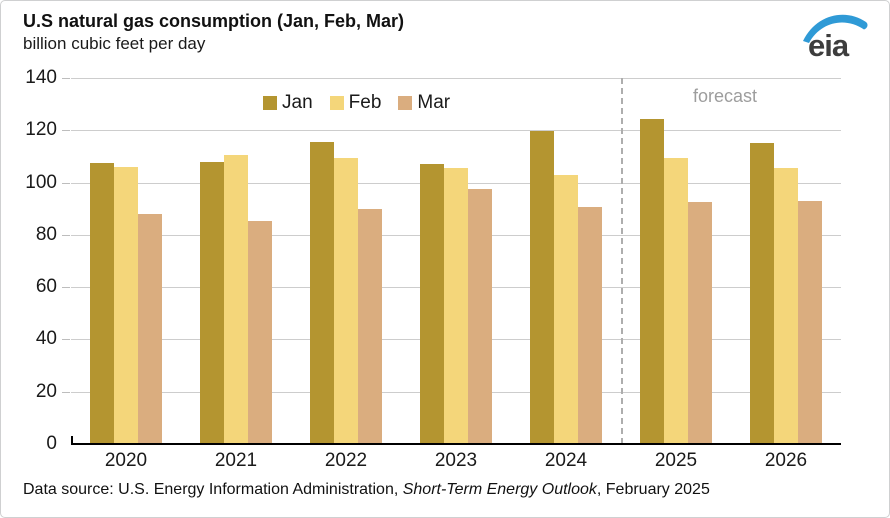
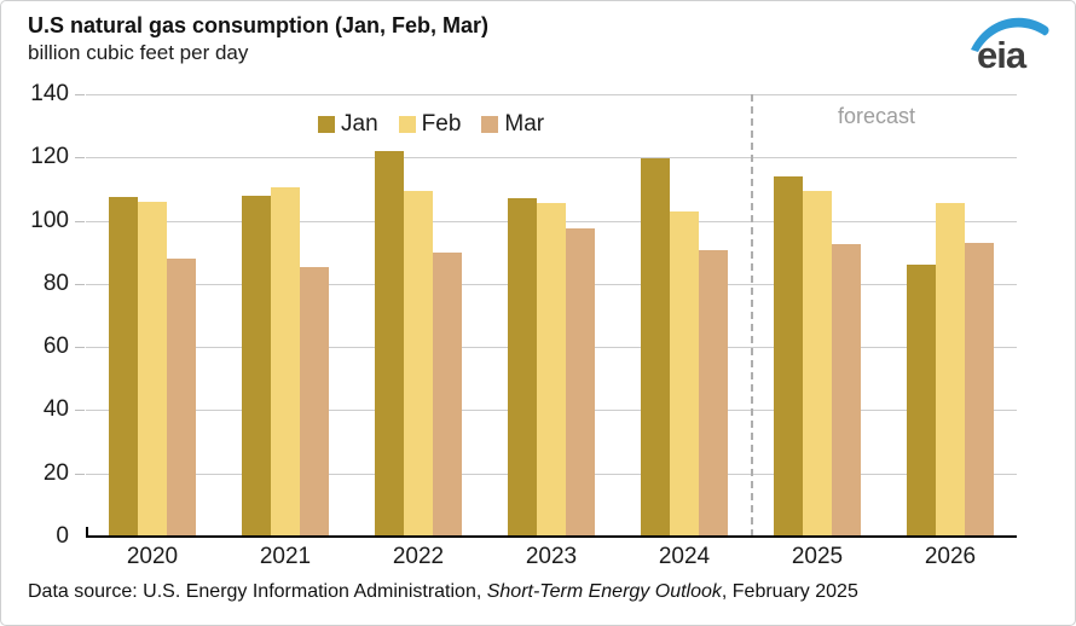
Jan/2022: 116 -> 122
Jan/2025: 124 -> 114
Jan/2026: 115 -> 86
